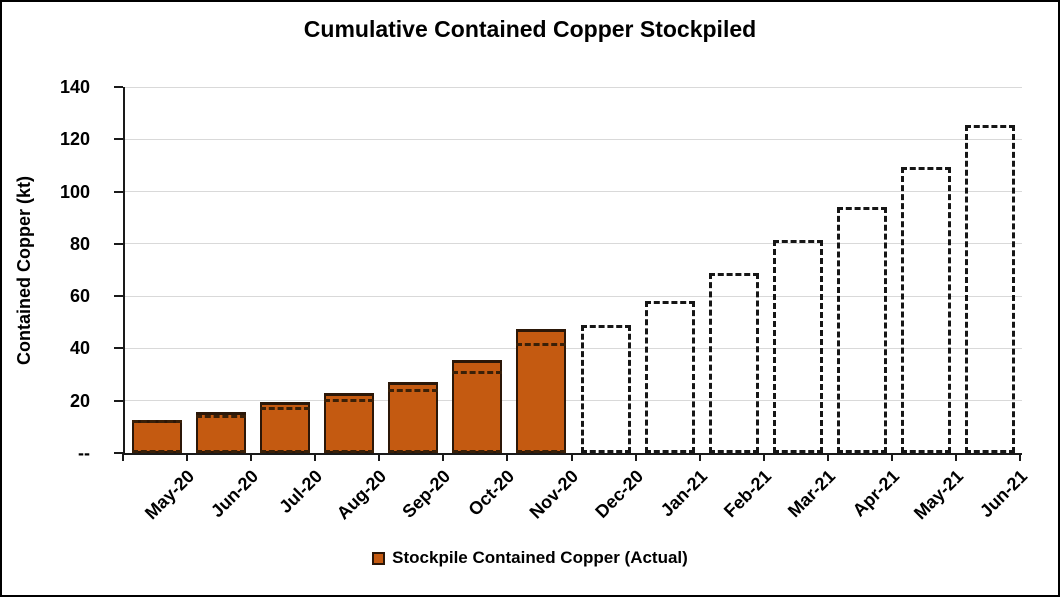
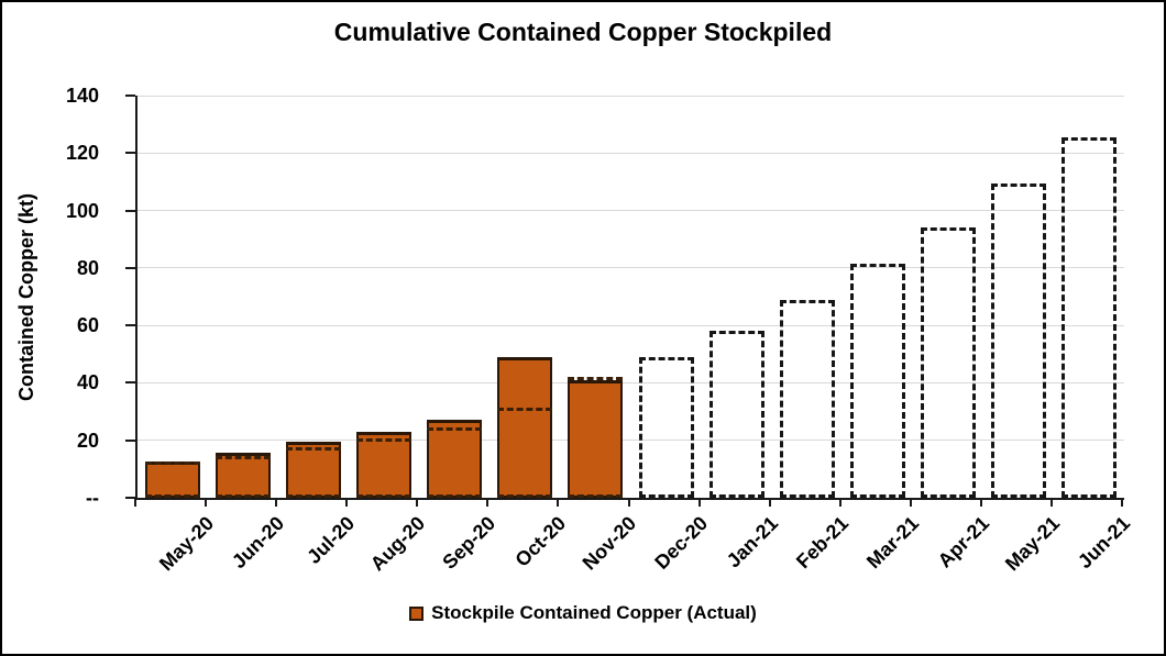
Stockpile Contained Copper (Actual)/Oct-20: 36 -> 49
Stockpile Contained Copper (Actual)/Nov-20: 48 -> 41
